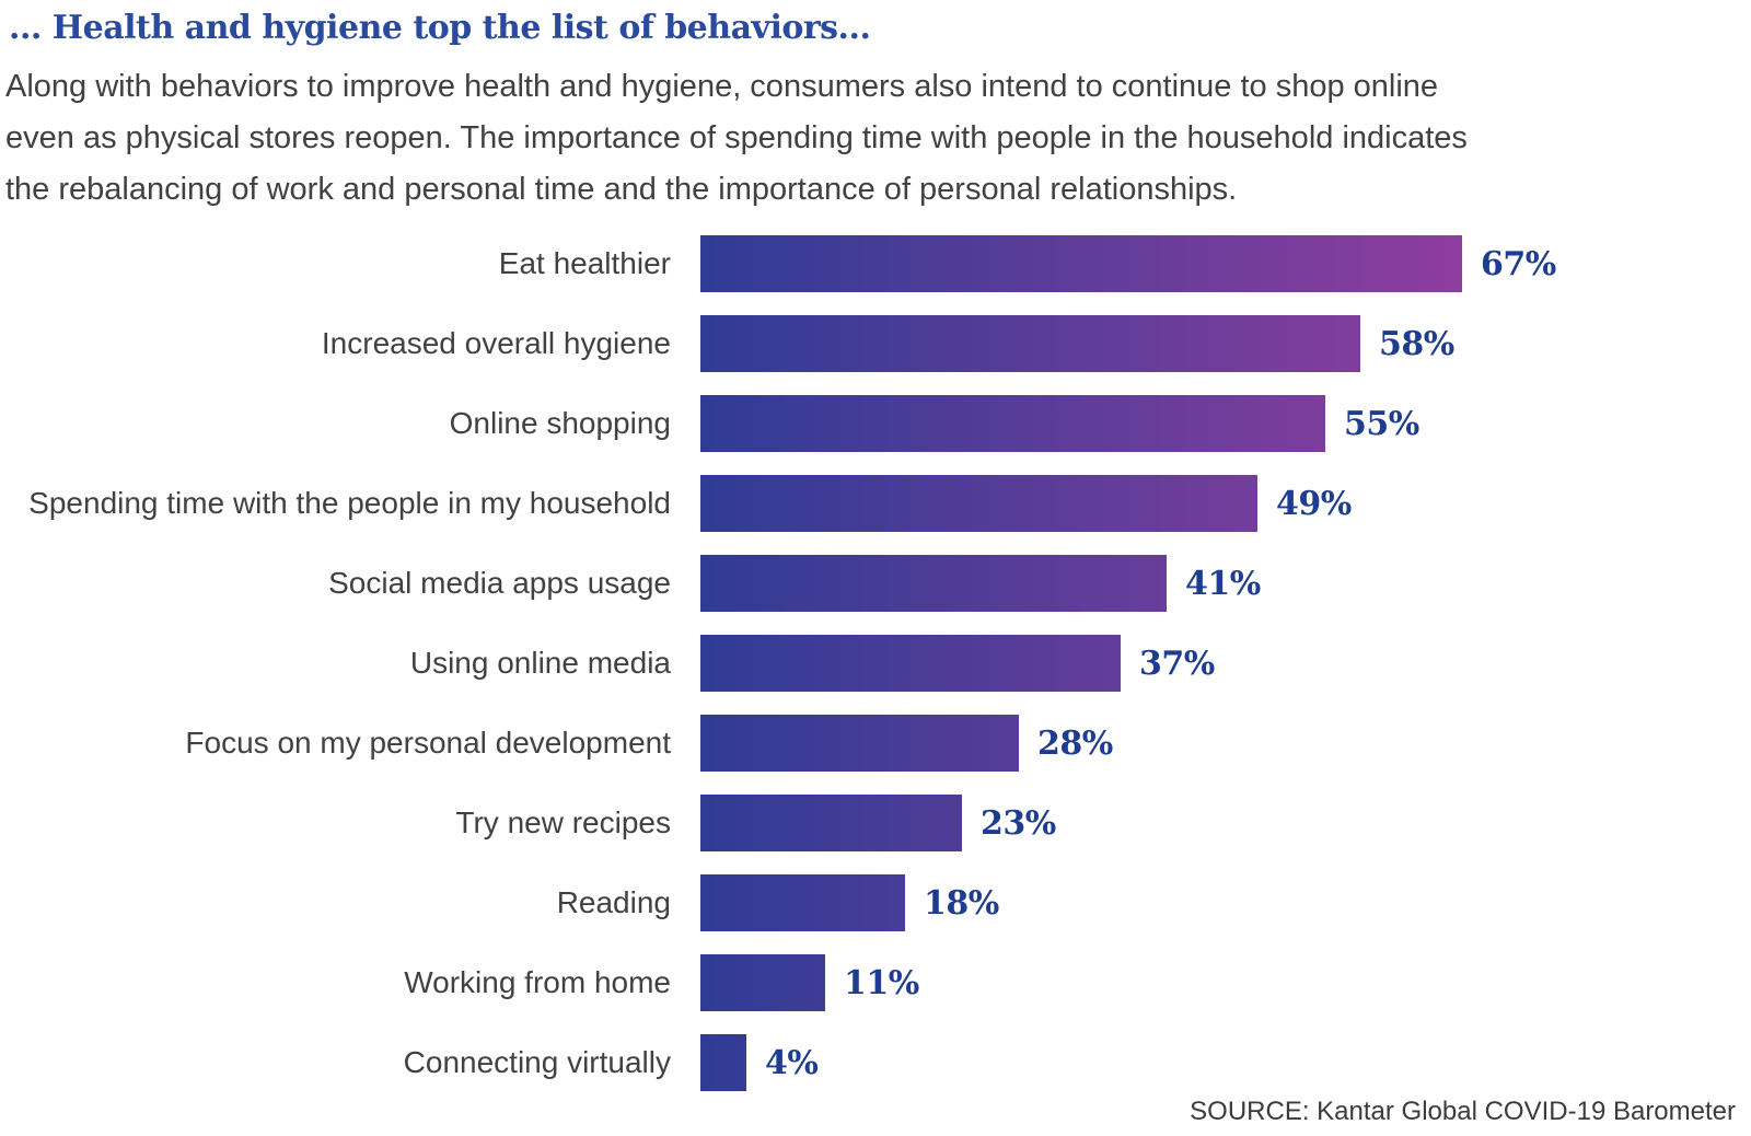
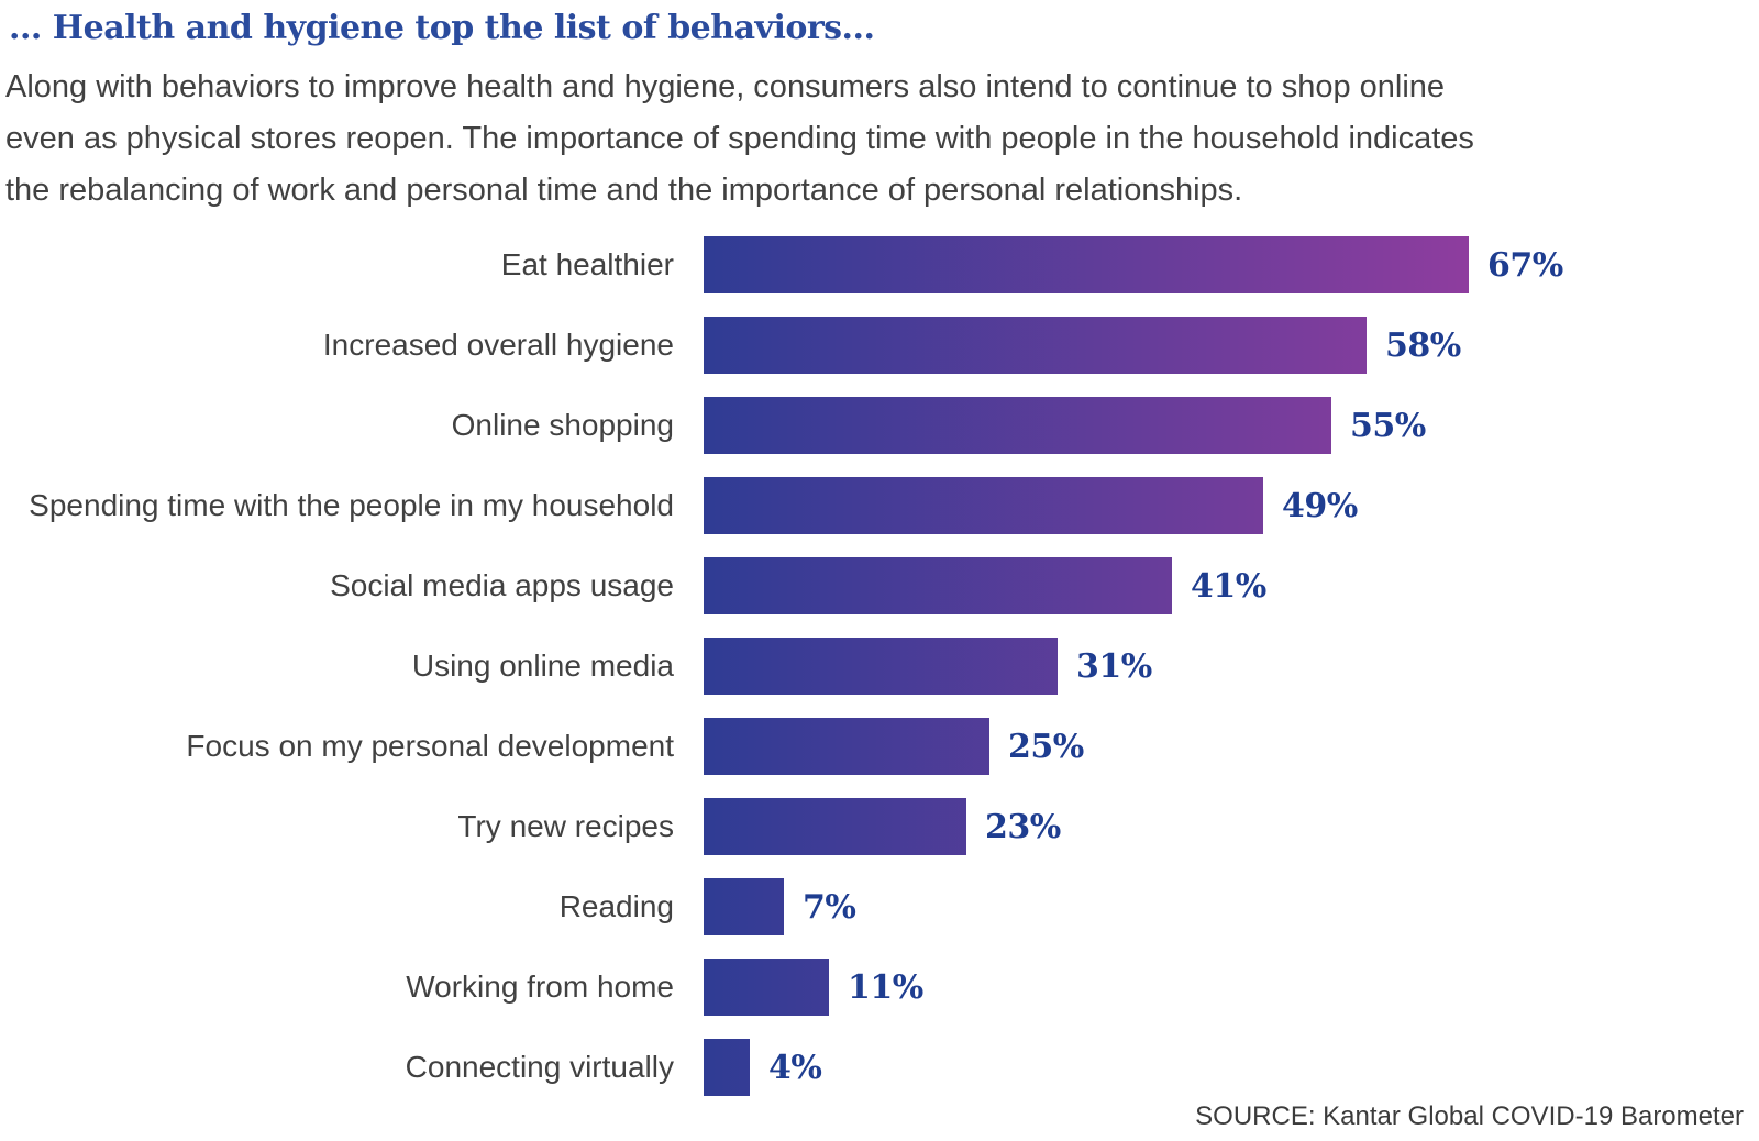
Using online media: 37% -> 31%
Focus on my personal development: 28% -> 25%
Reading: 18% -> 7%
